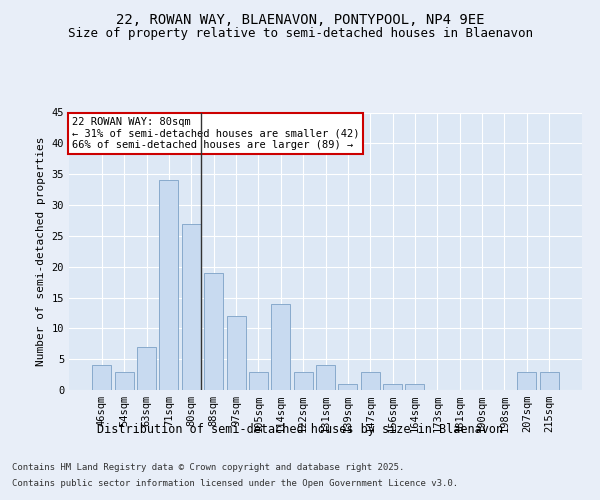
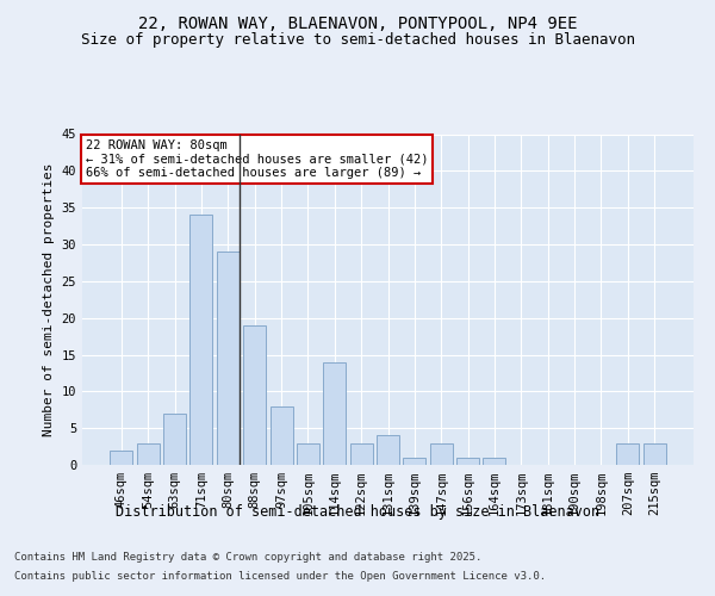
46sqm: 4 -> 2
80sqm: 27 -> 29
97sqm: 12 -> 8
